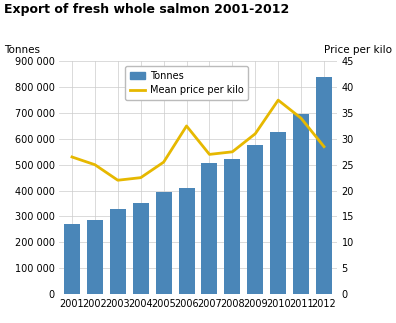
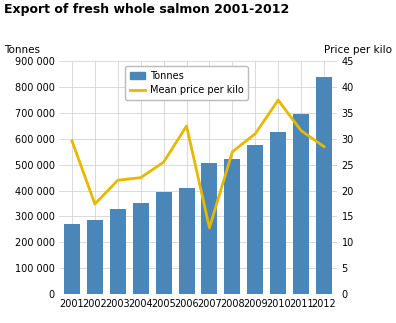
Mean price per kilo/2001: 26.5 -> 29.6
Mean price per kilo/2002: 25.0 -> 17.4
Mean price per kilo/2007: 27.0 -> 12.8
Mean price per kilo/2011: 34.0 -> 31.6
